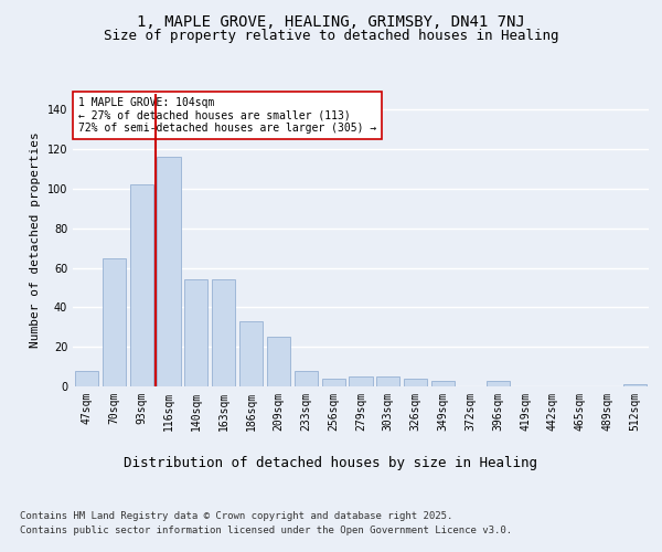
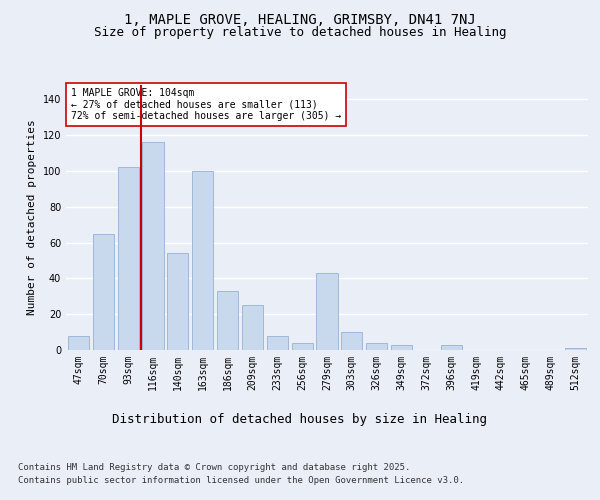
163sqm: 54 -> 100
279sqm: 5 -> 43
303sqm: 5 -> 10
